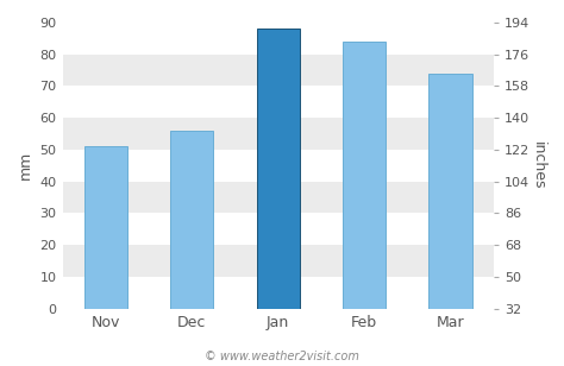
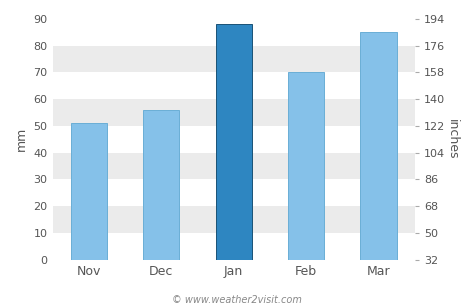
Feb: 84 -> 70
Mar: 74 -> 85
